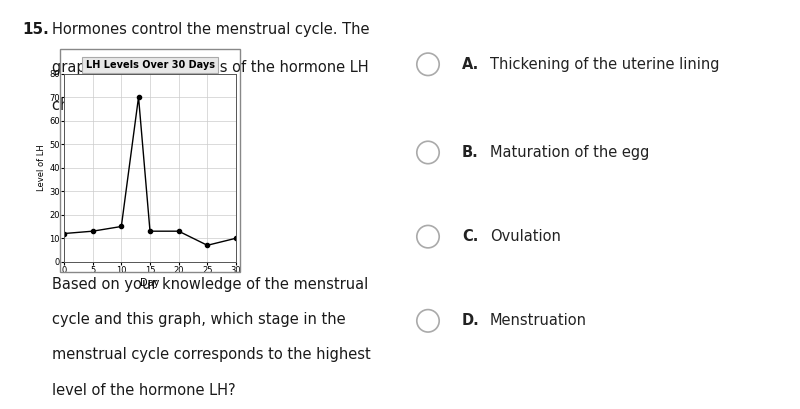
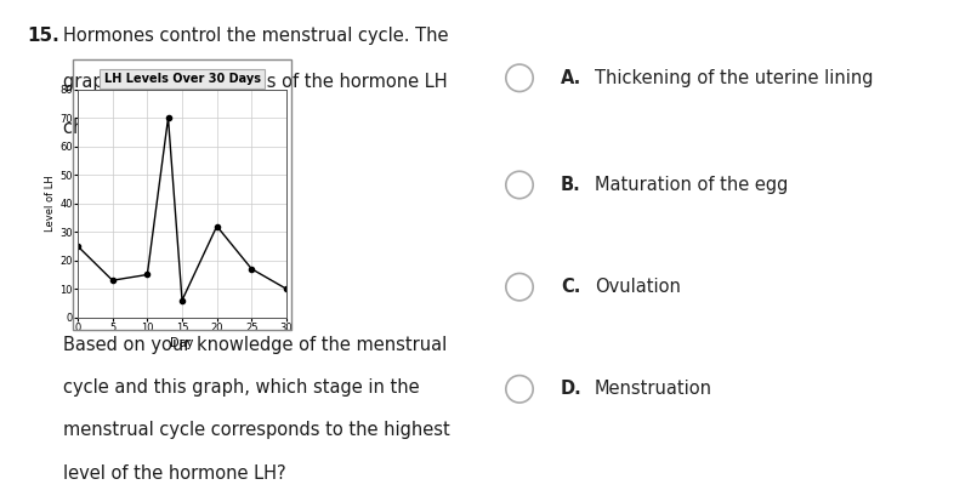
0: 12 -> 25
15: 13 -> 6
20: 13 -> 32
25: 7 -> 17
